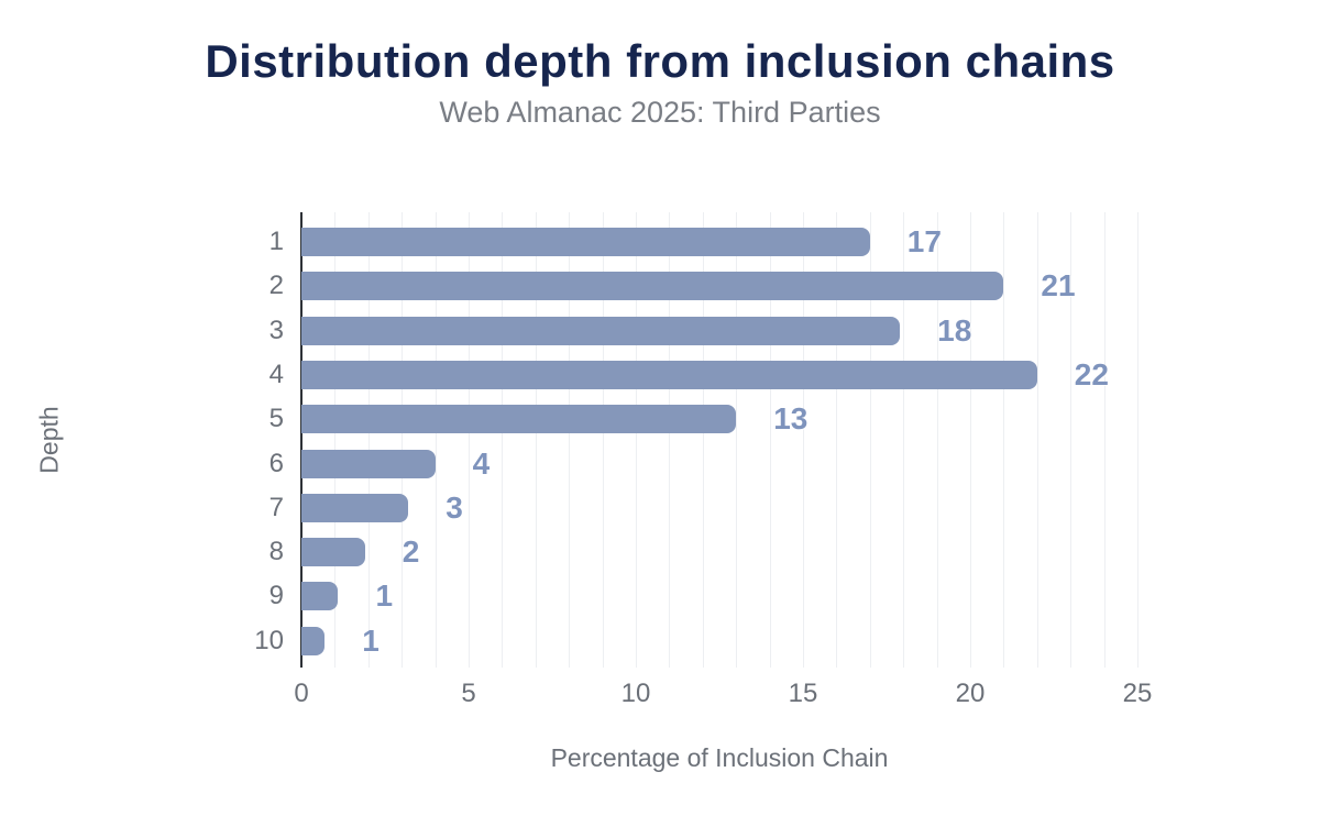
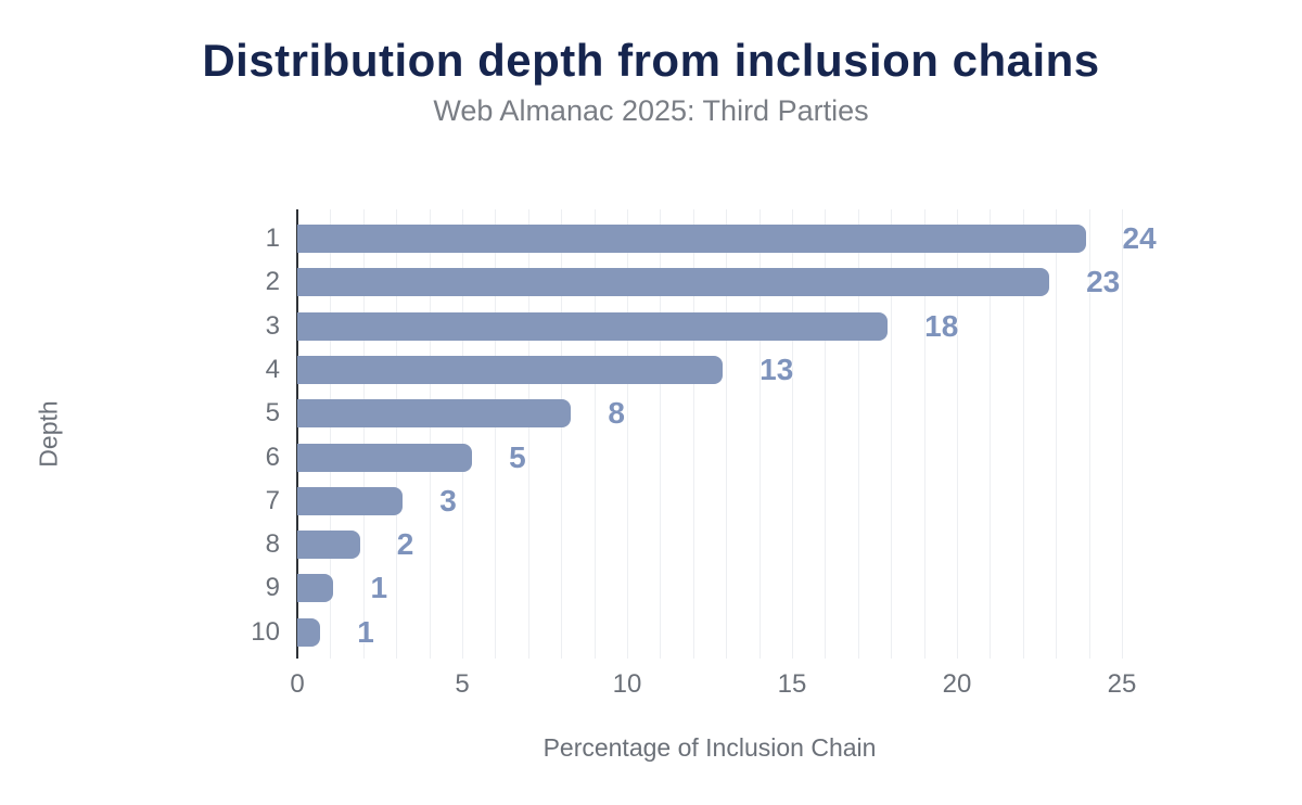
1: 17 -> 24
2: 21 -> 23
4: 22 -> 13
5: 13 -> 8
6: 4 -> 5
